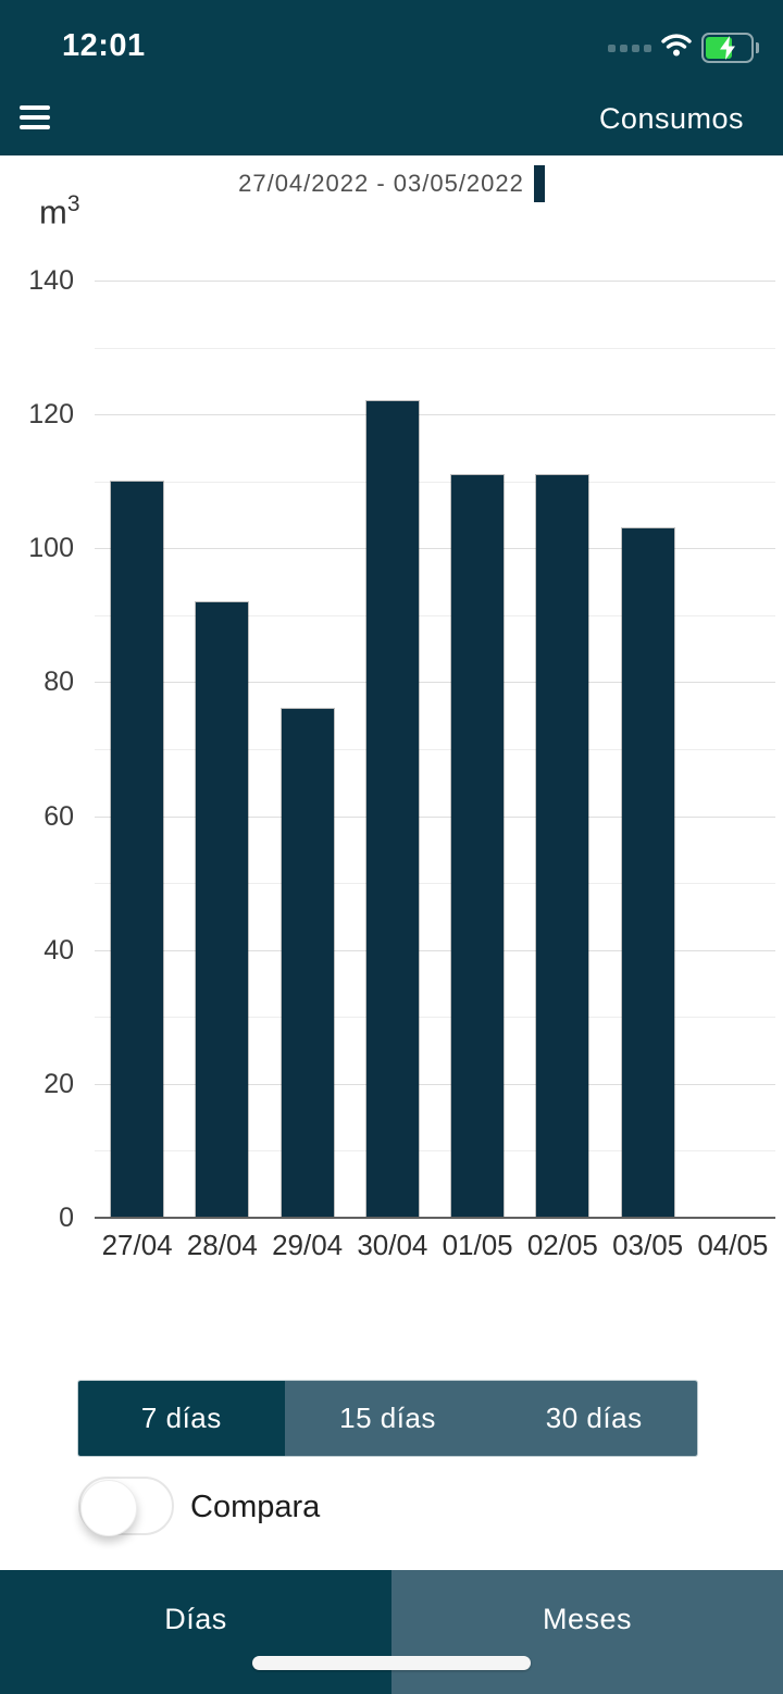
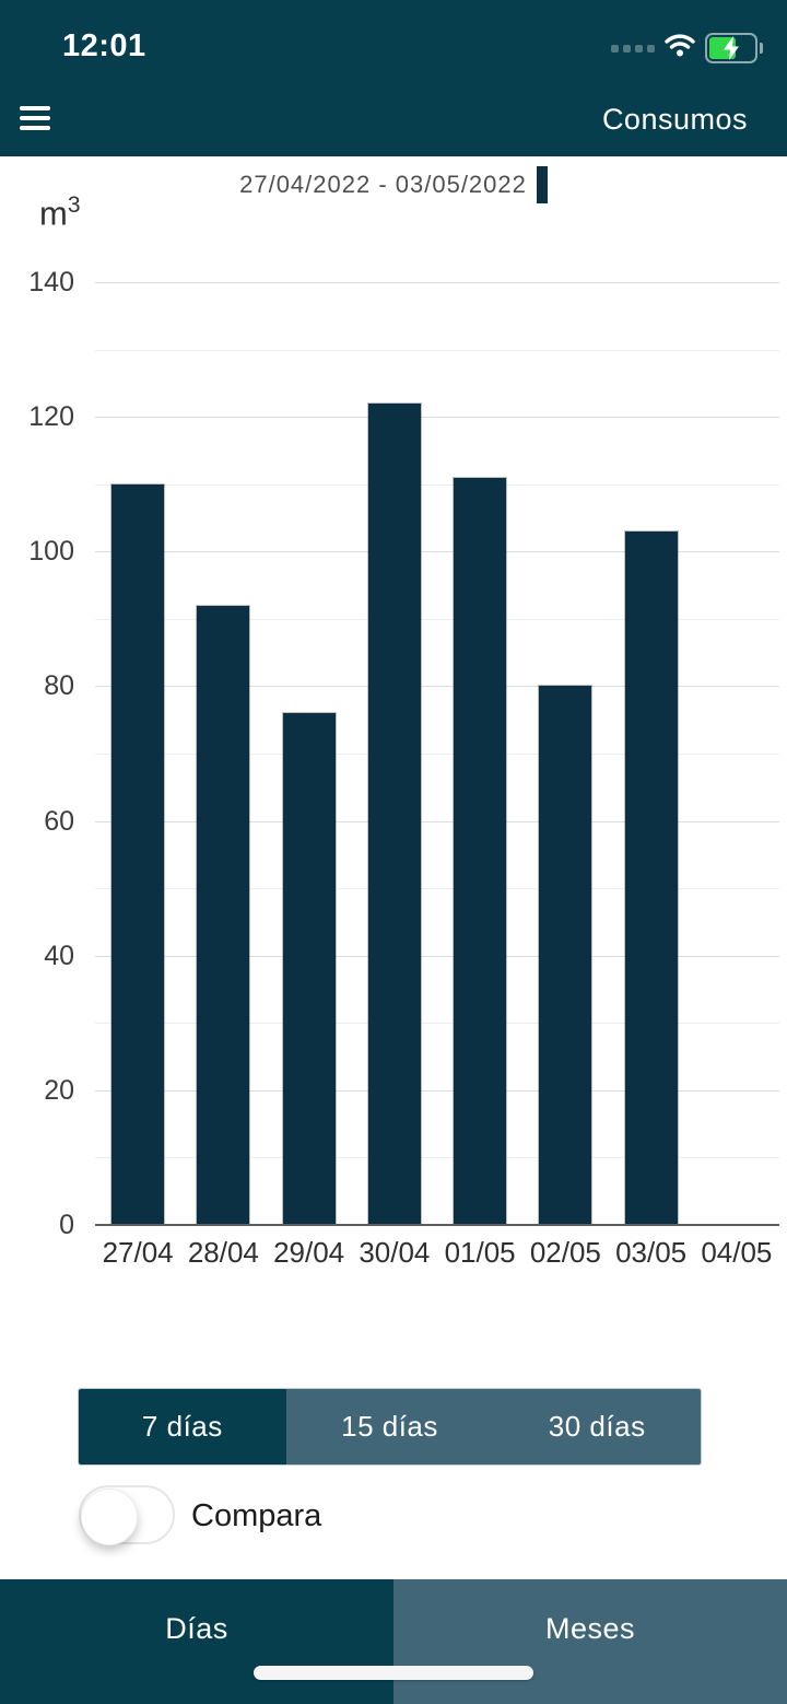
02/05: 111 -> 80
